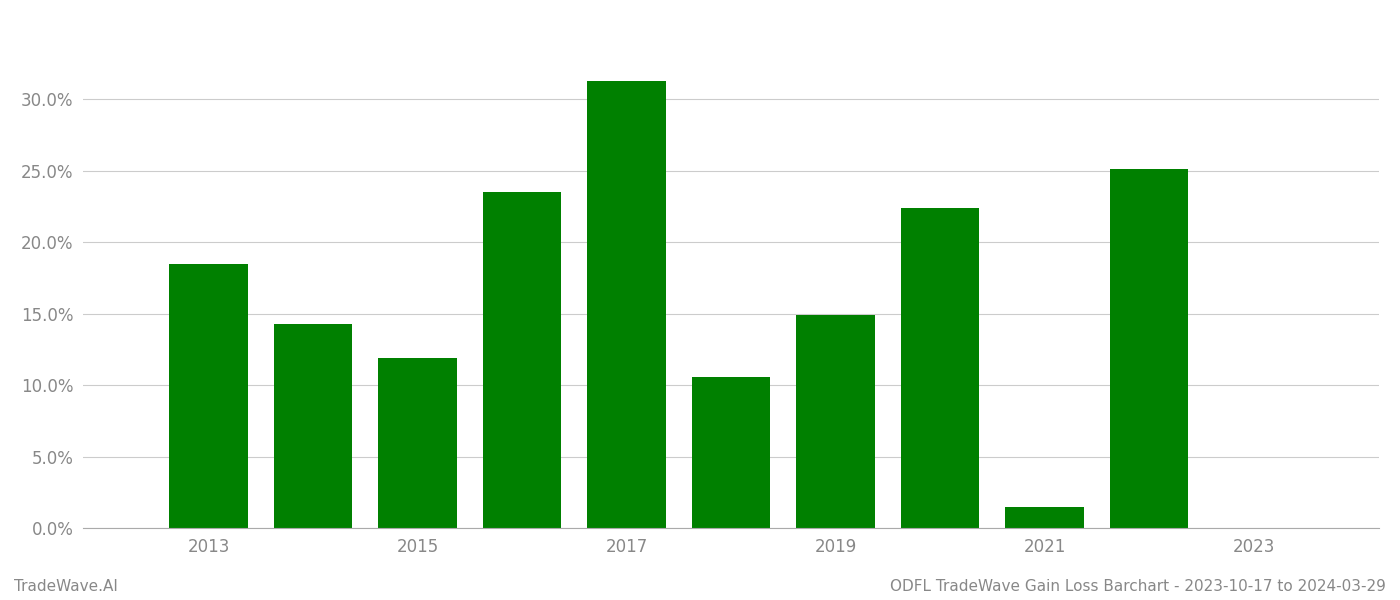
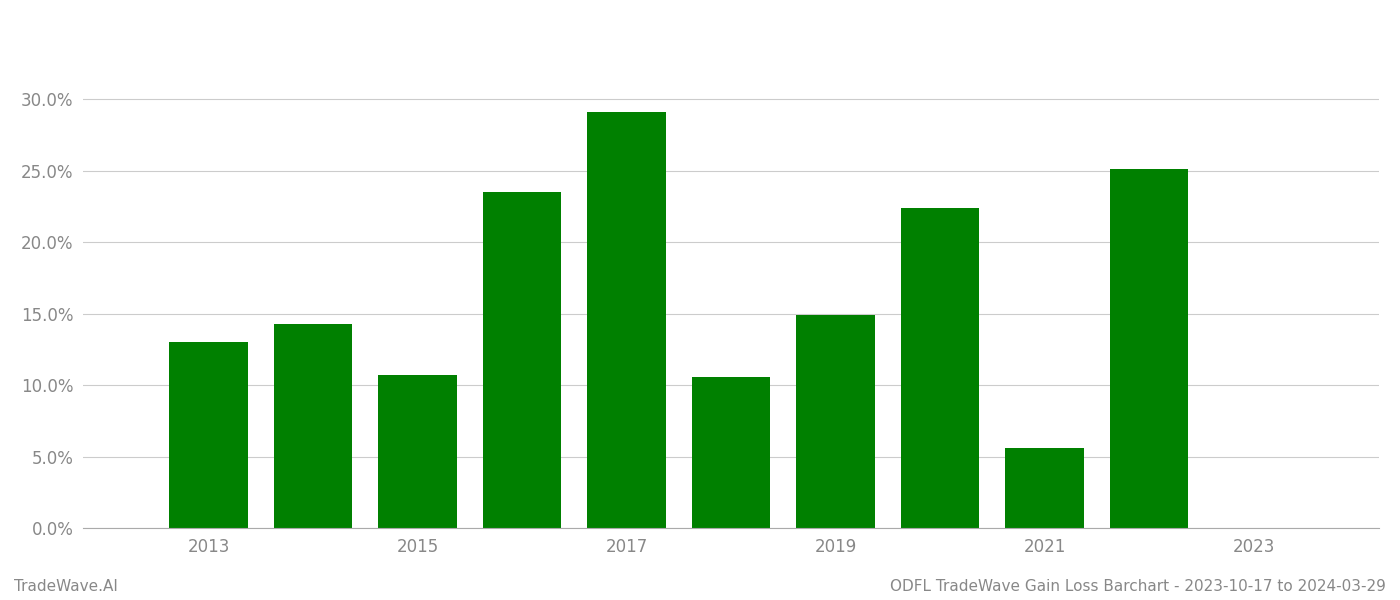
2013: 18.5% -> 13.0%
2015: 11.9% -> 10.7%
2017: 31.3% -> 29.1%
2021: 1.5% -> 5.6%
